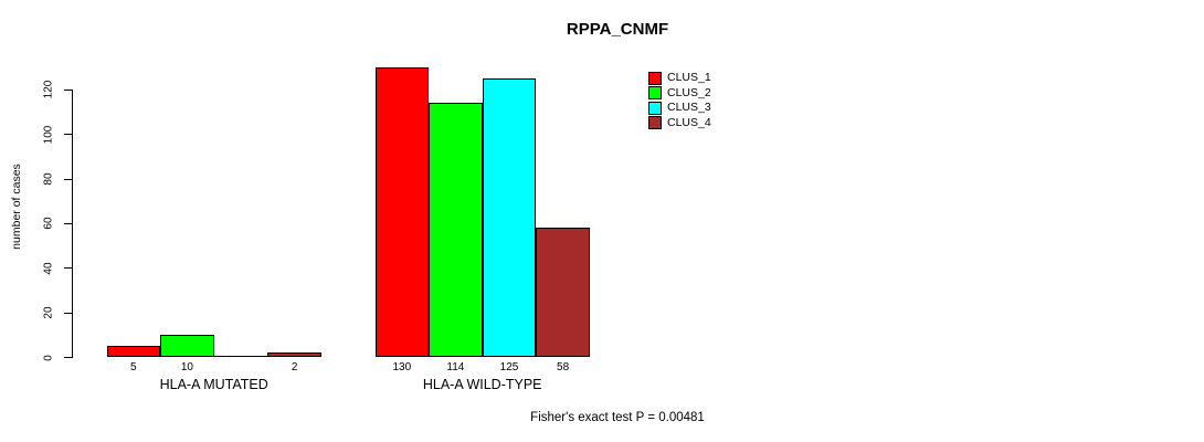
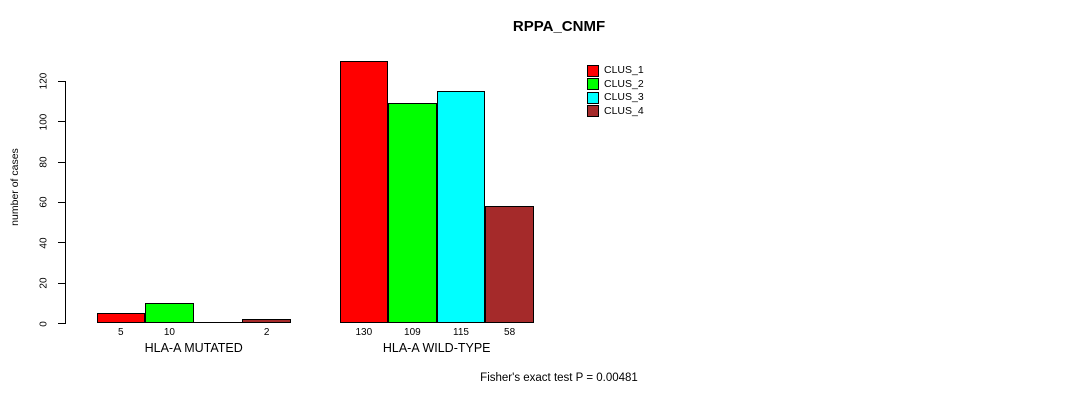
CLUS_2/HLA-A WILD-TYPE: 114 -> 109
CLUS_3/HLA-A WILD-TYPE: 125 -> 115
